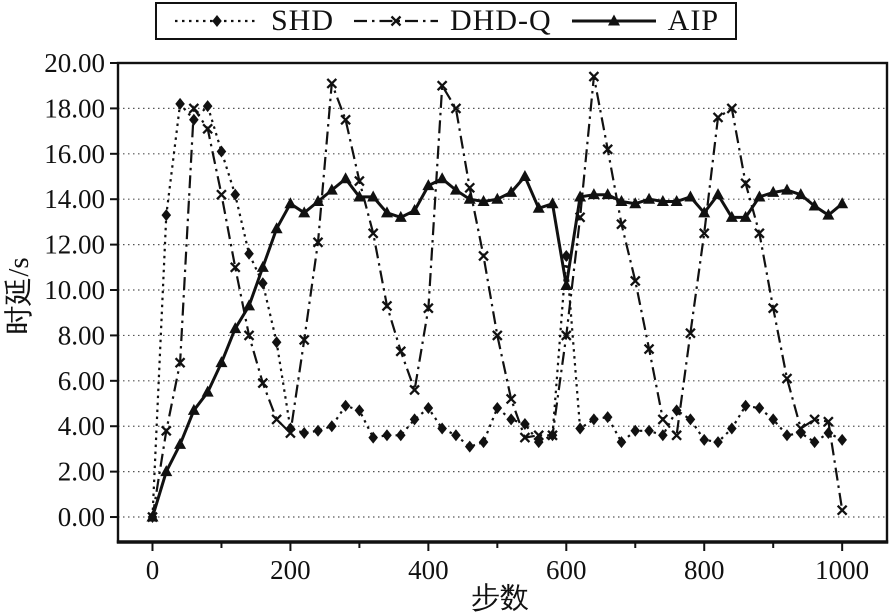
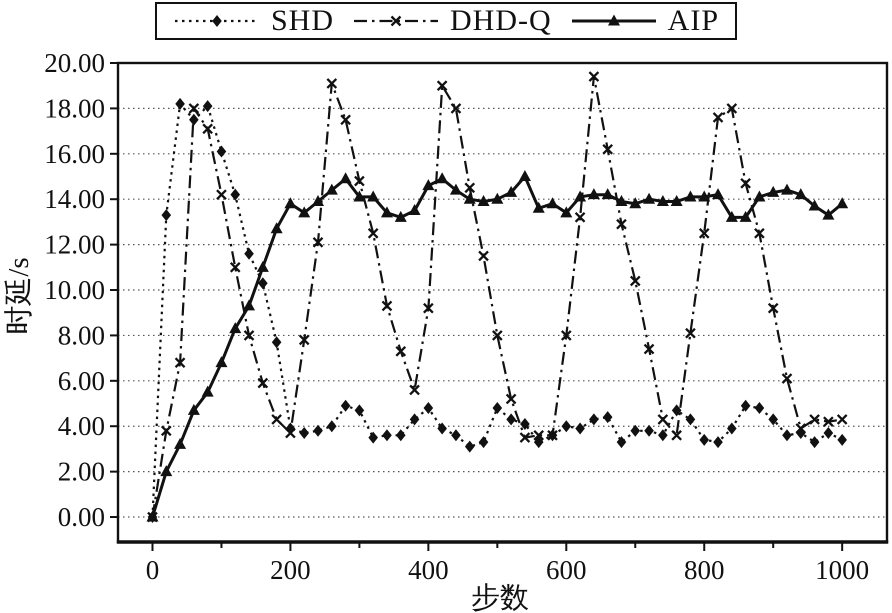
SHD/600: 11.5 -> 4.0
AIP/600: 10.2 -> 13.4
AIP/800: 13.4 -> 14.1
DHD-Q/1000: 0.3 -> 4.3
